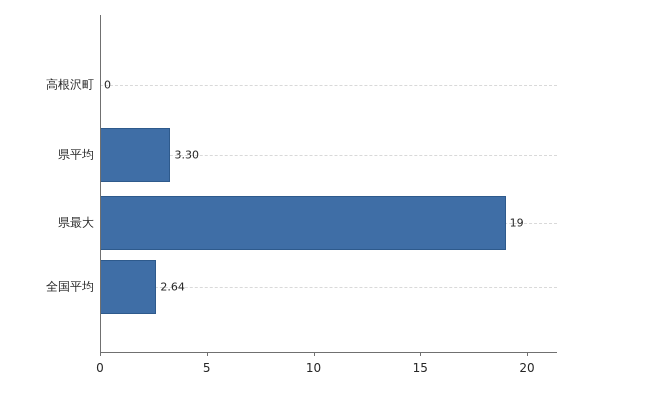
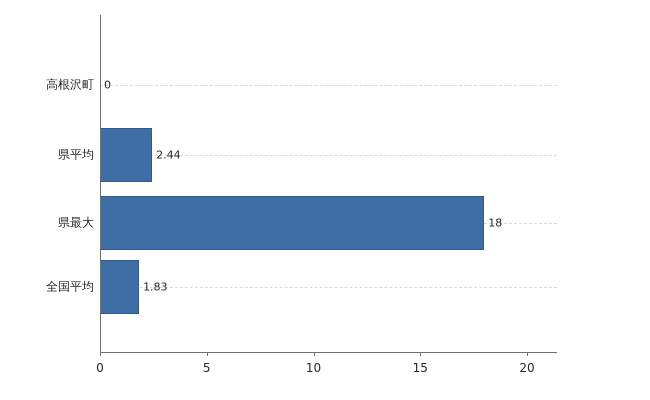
県平均: 3.30 -> 2.44
県最大: 19 -> 18
全国平均: 2.64 -> 1.83
